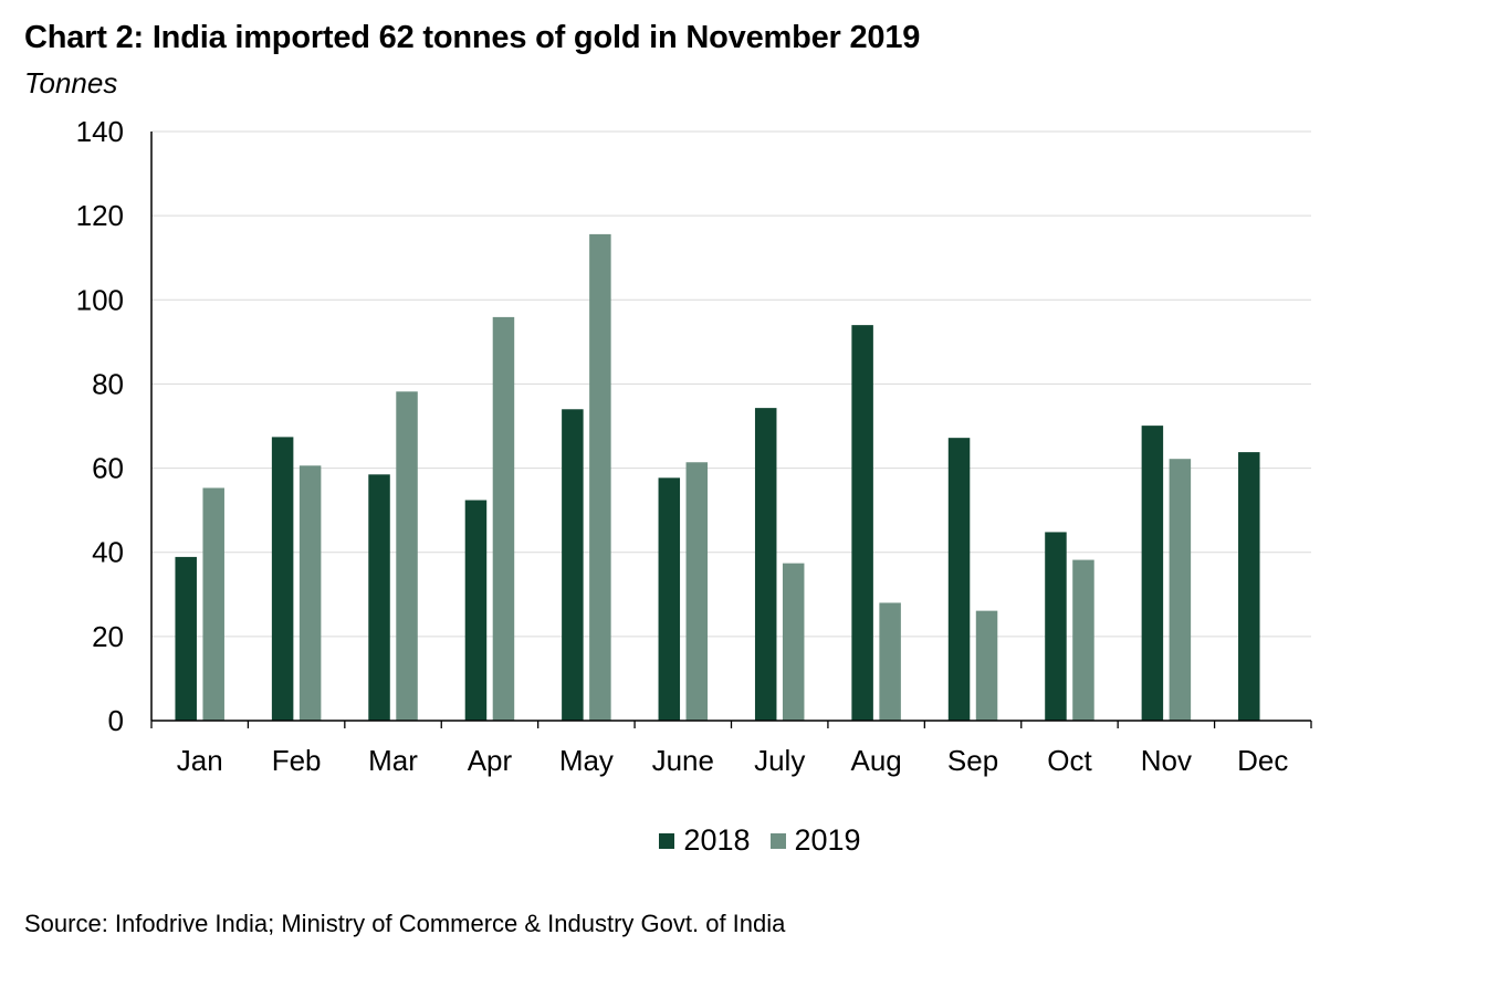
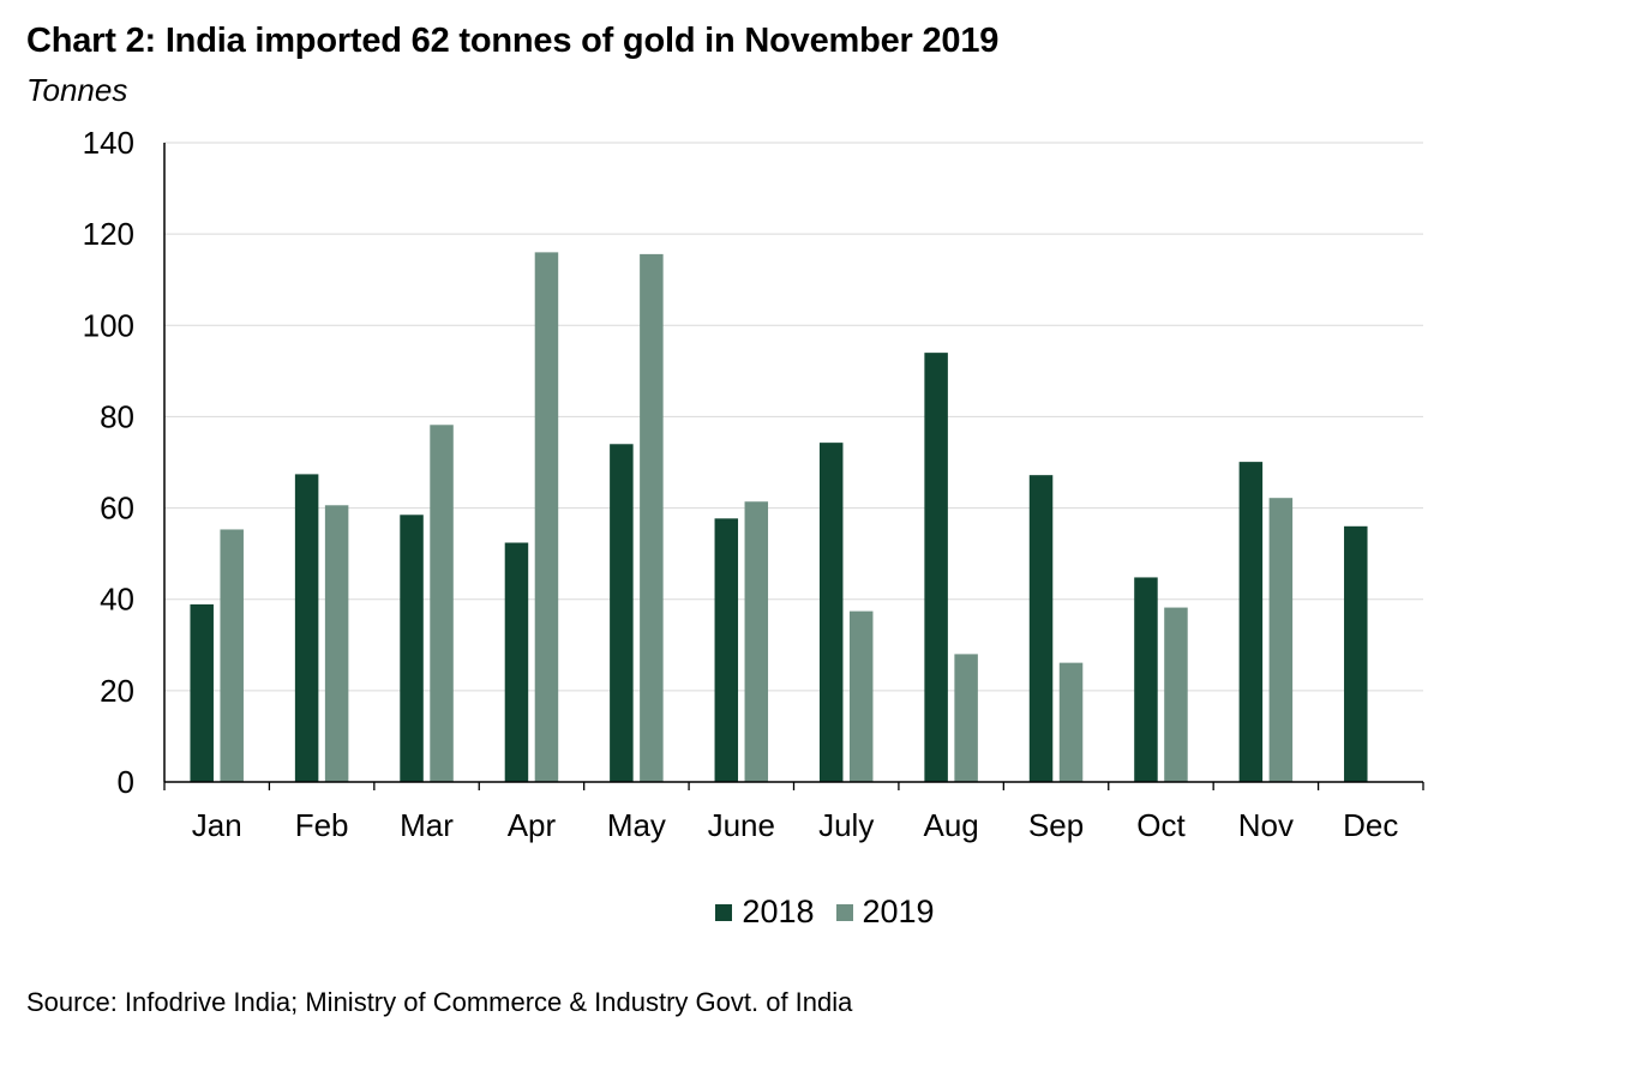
2019/Apr: 96 -> 116
2018/Dec: 64 -> 56
